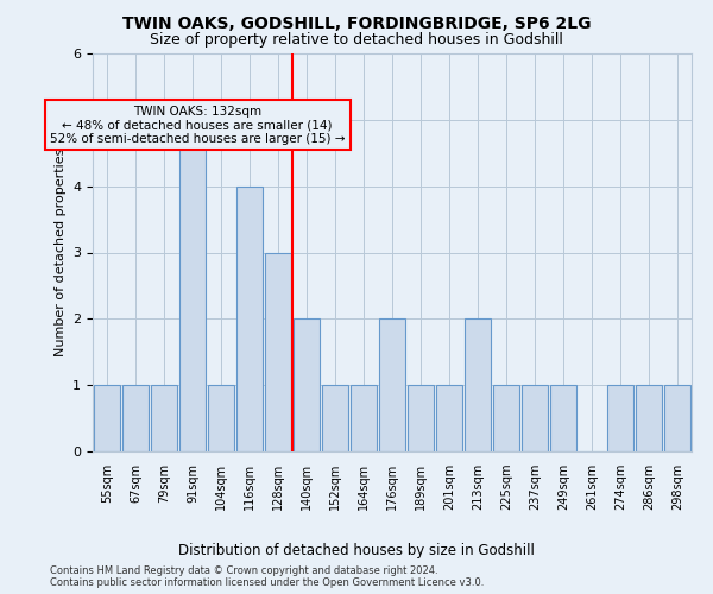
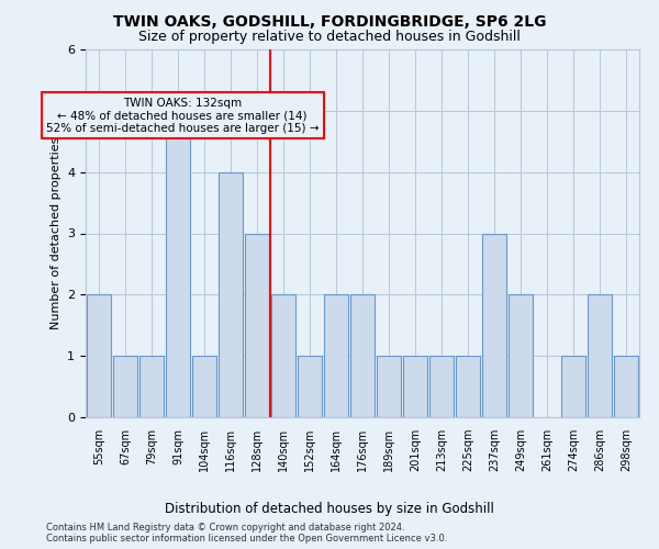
55sqm: 1 -> 2
164sqm: 1 -> 2
213sqm: 2 -> 1
237sqm: 1 -> 3
249sqm: 1 -> 2
286sqm: 1 -> 2
